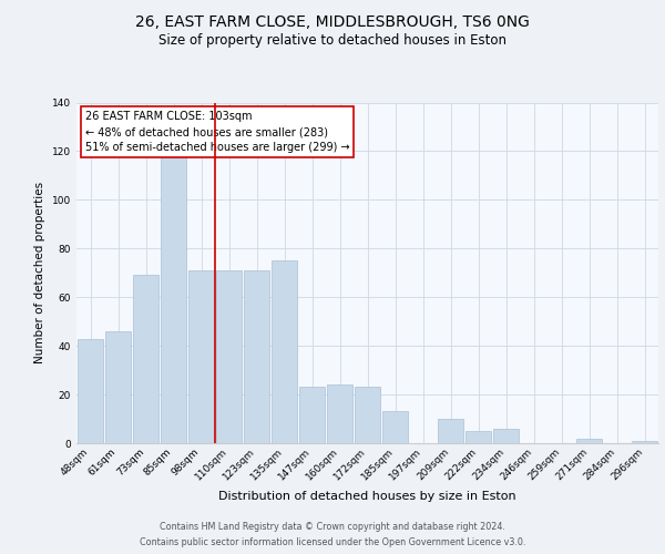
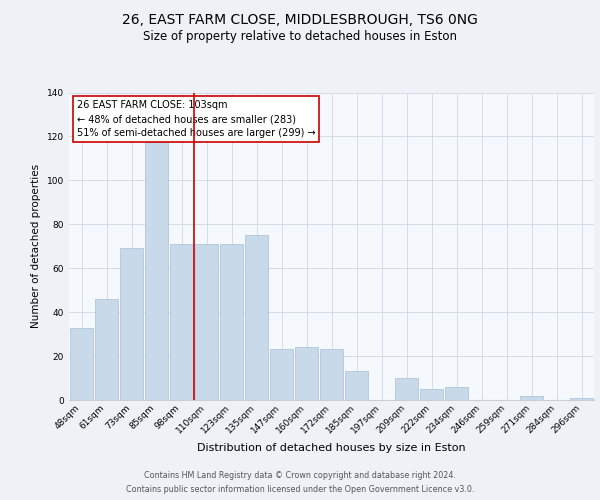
48sqm: 43 -> 33
